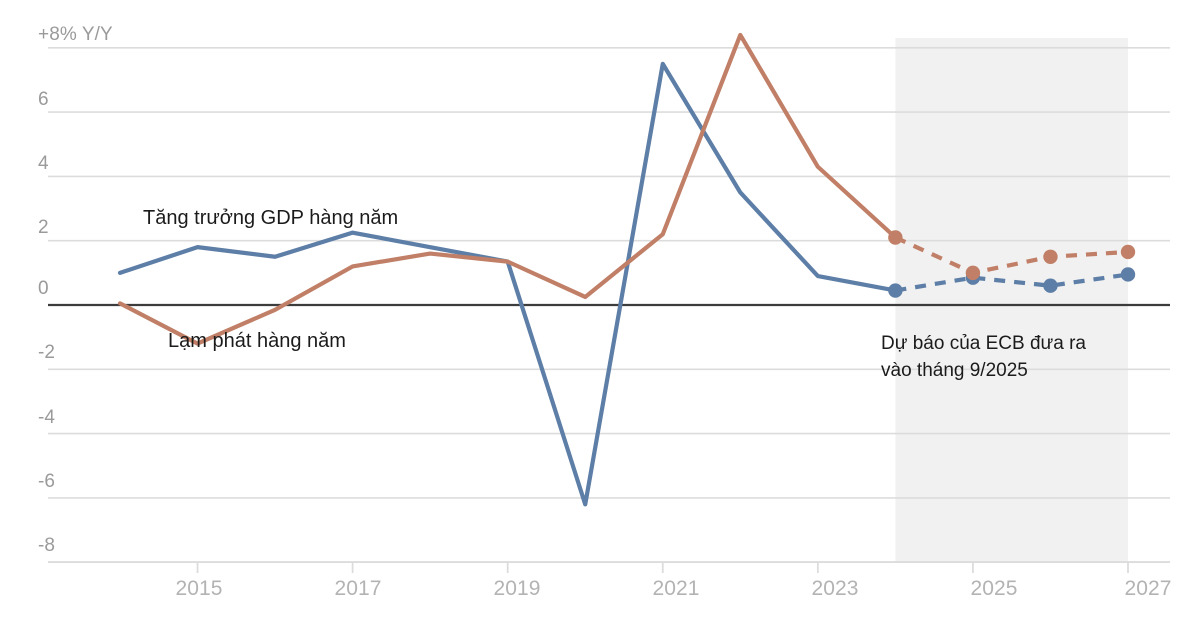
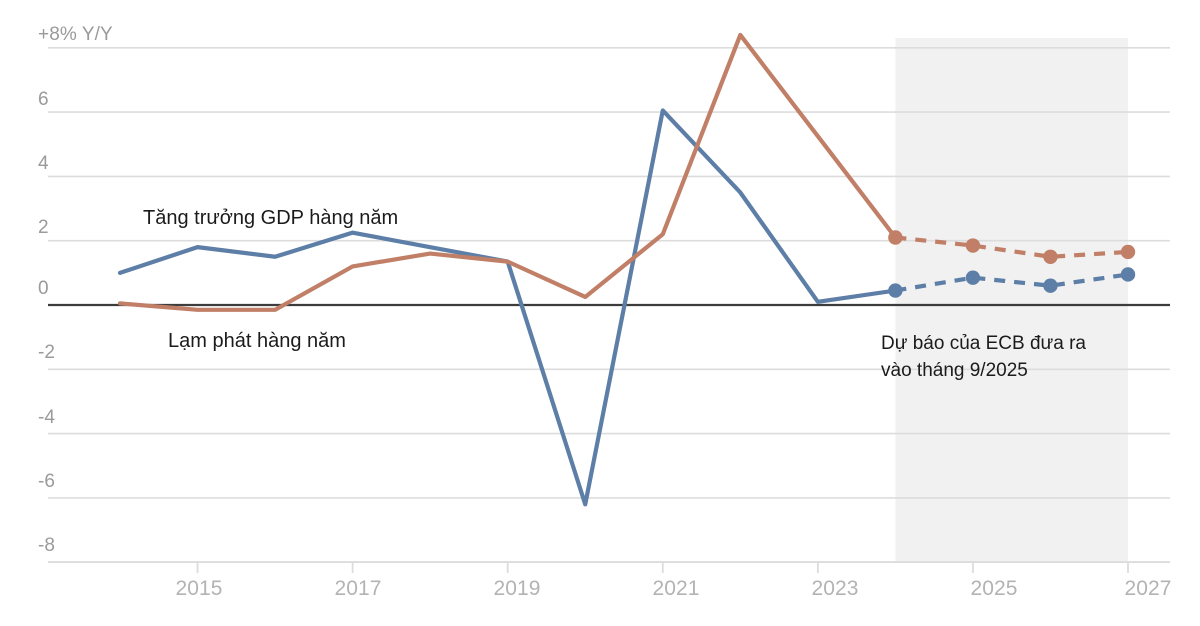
Lạm phát hàng năm/2015: -1.2 -> -0.1
Tăng trưởng GDP hàng năm/2021: 7.5 -> 6.0
Tăng trưởng GDP hàng năm/2023: 0.9 -> 0.1
Lạm phát hàng năm/2023: 4.3 -> 5.2
Lạm phát hàng năm/2025: 1.0 -> 1.9
